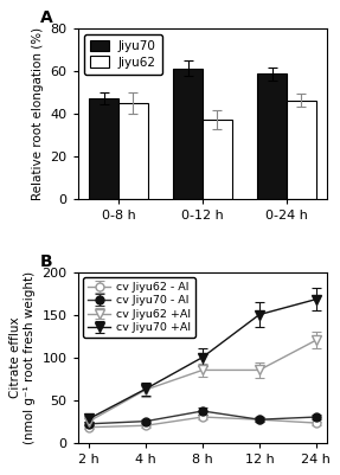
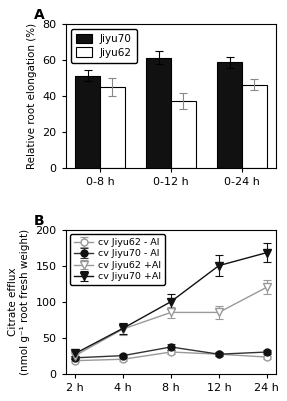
Jiyu70/0-8 h: 47 -> 51
